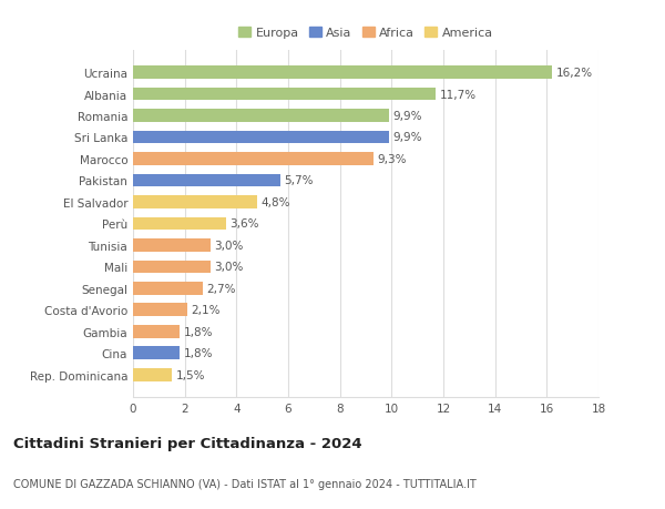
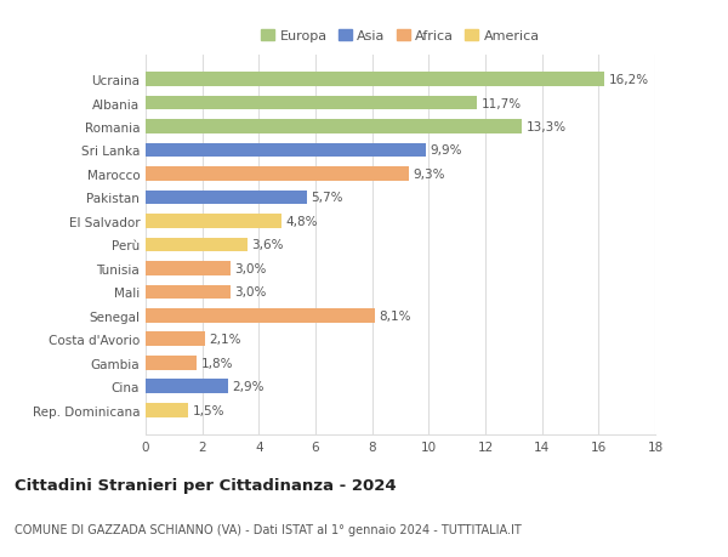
Romania: 9,9% -> 13,3%
Senegal: 2,7% -> 8,1%
Cina: 1,8% -> 2,9%
